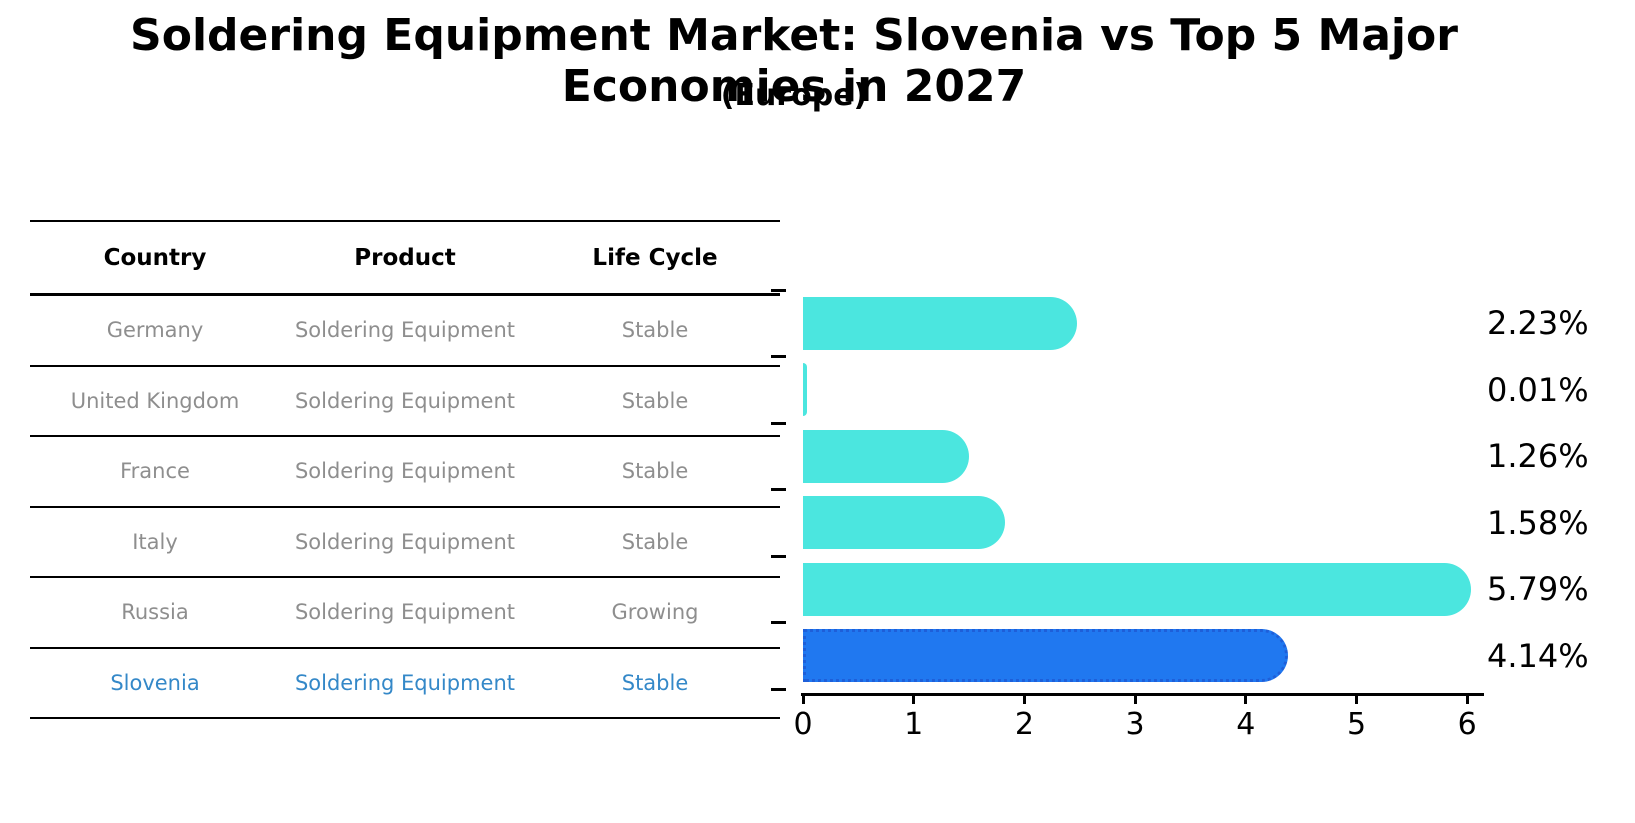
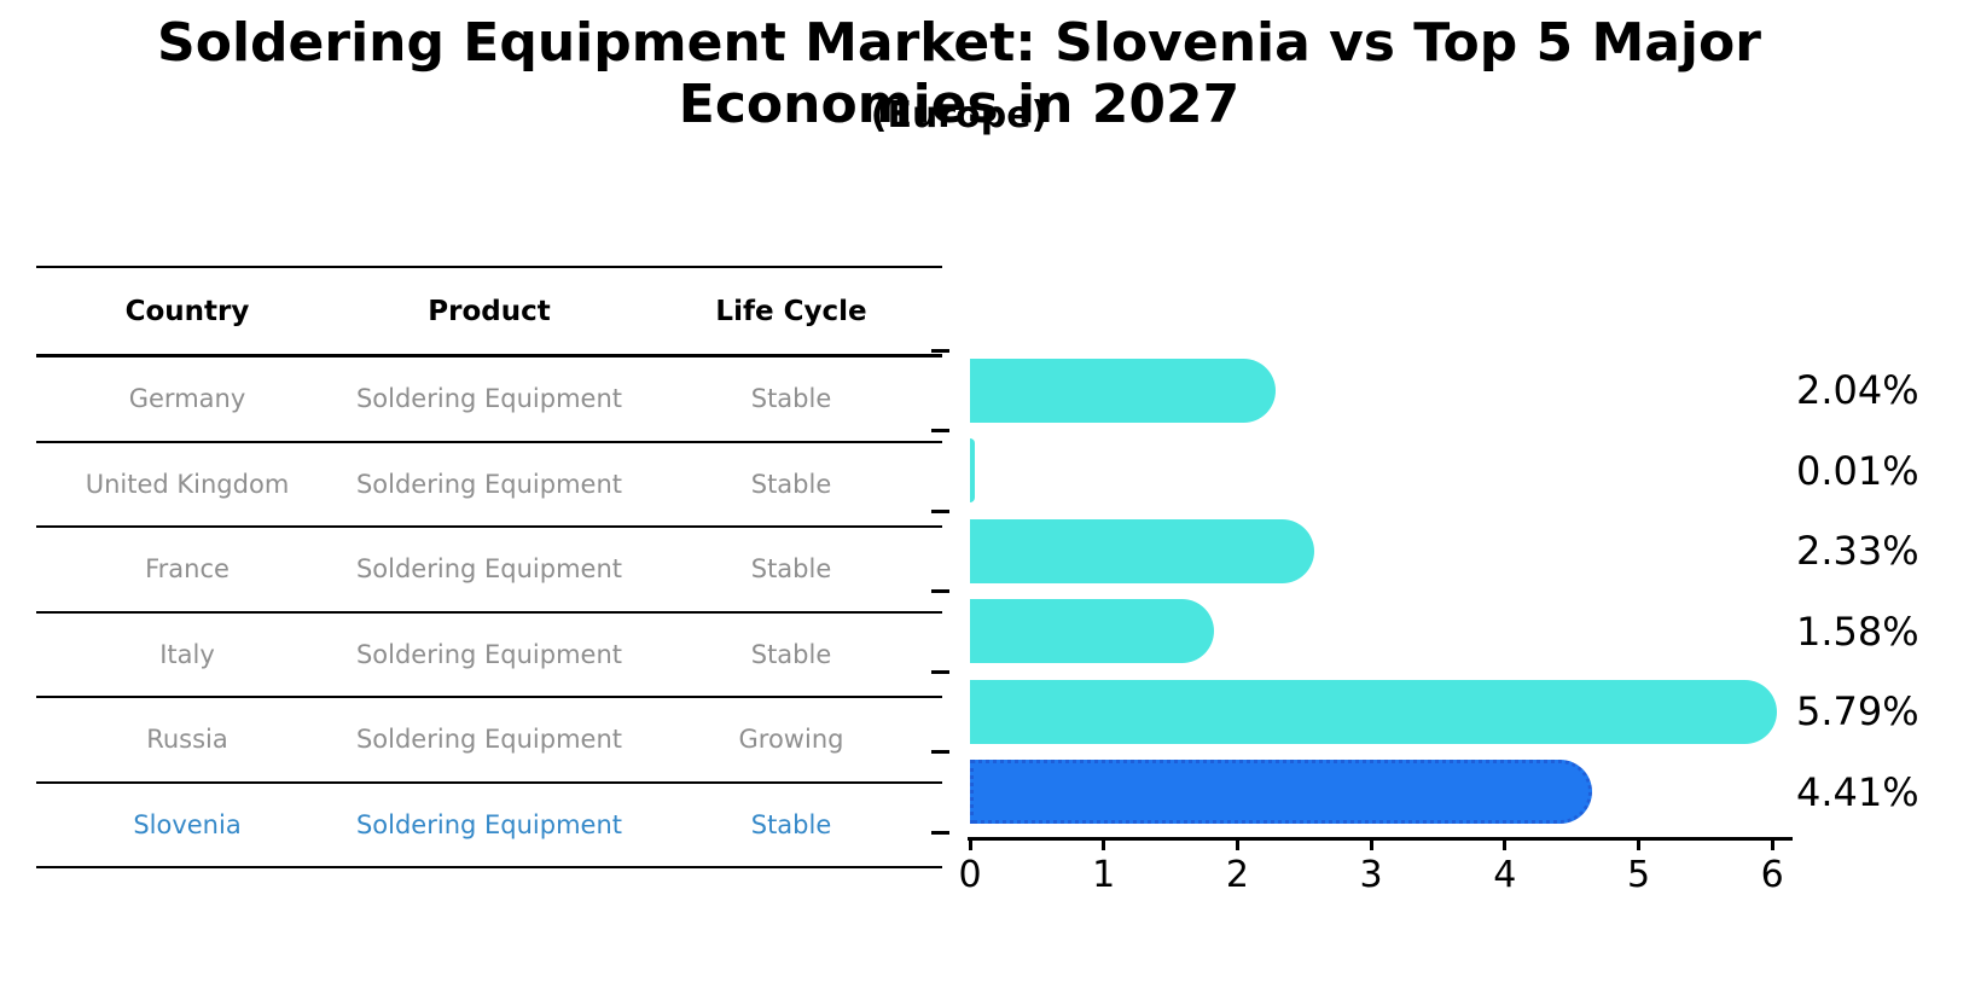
Germany: 2.23% -> 2.04%
France: 1.26% -> 2.33%
Slovenia: 4.14% -> 4.41%
